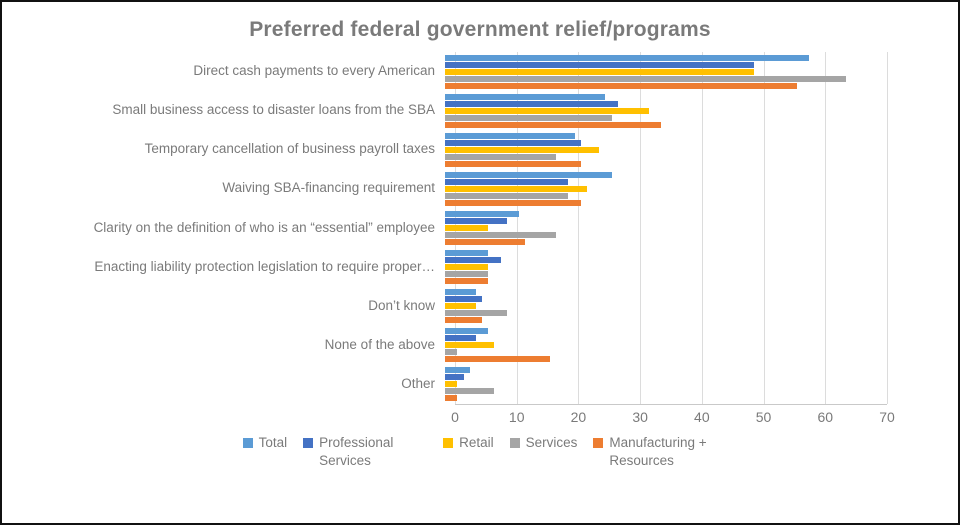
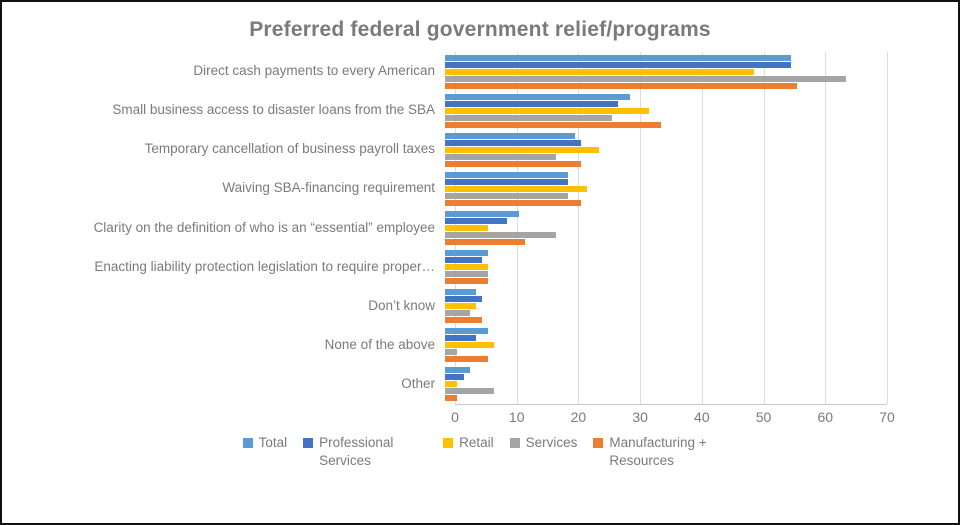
Total/Direct cash payments to every American: 59 -> 56
Professional Services/Direct cash payments to every American: 50 -> 56
Total/Small business access to disaster loans from the SBA: 26 -> 30
Total/Waiving SBA-financing requirement: 27 -> 20
Professional Services/Enacting liability protection legislation to require proper…: 9 -> 6
Services/Don’t know: 10 -> 4
Manufacturing + Resources/None of the above: 17 -> 7
